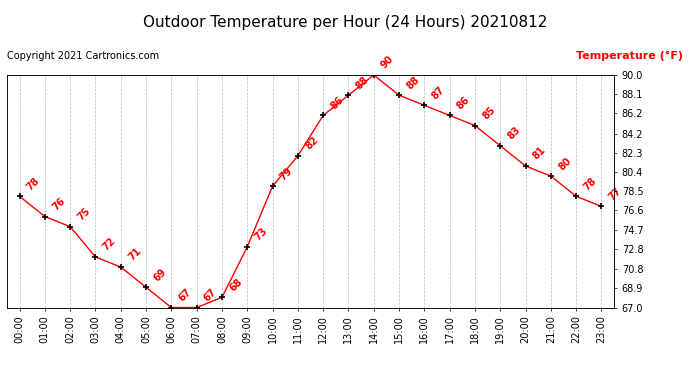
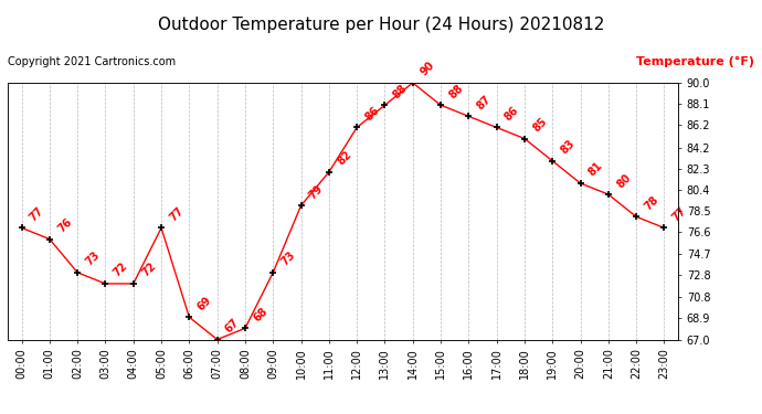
00:00: 78 -> 77
02:00: 75 -> 73
04:00: 71 -> 72
05:00: 69 -> 77
06:00: 67 -> 69
